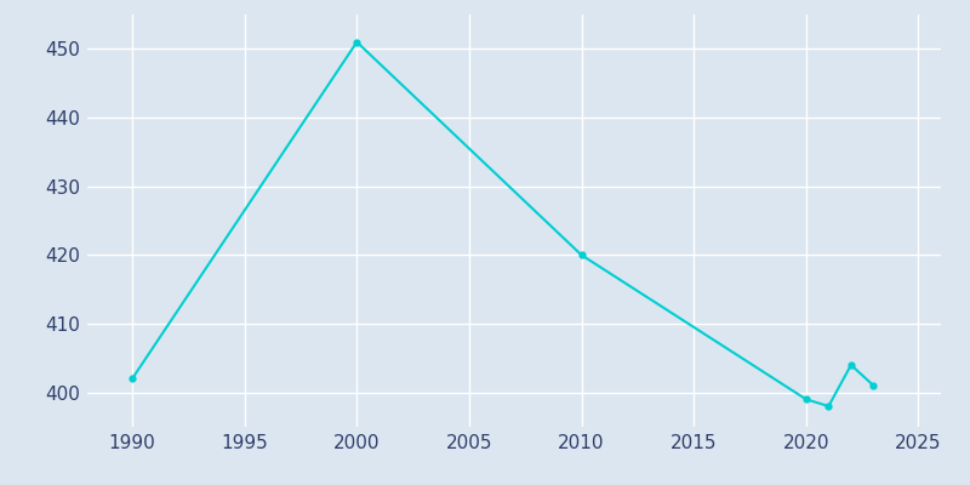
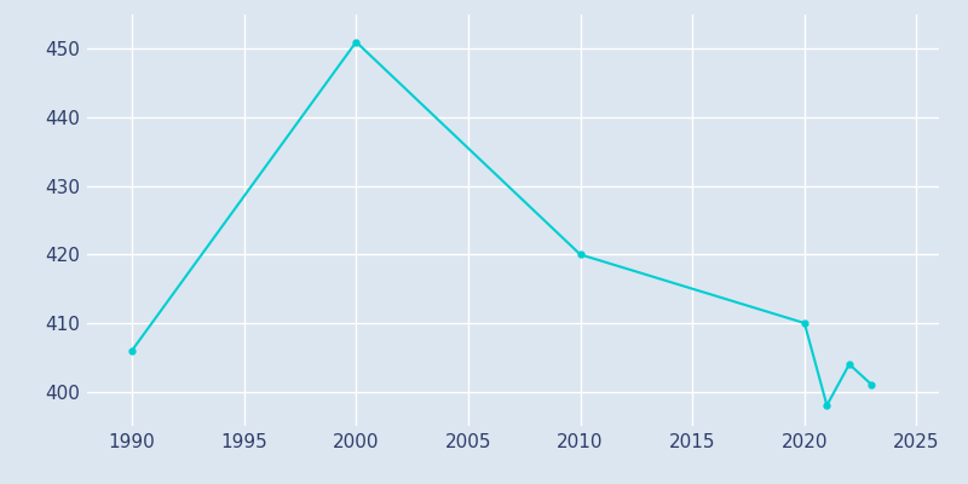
1990: 402 -> 406
2020: 399 -> 410
